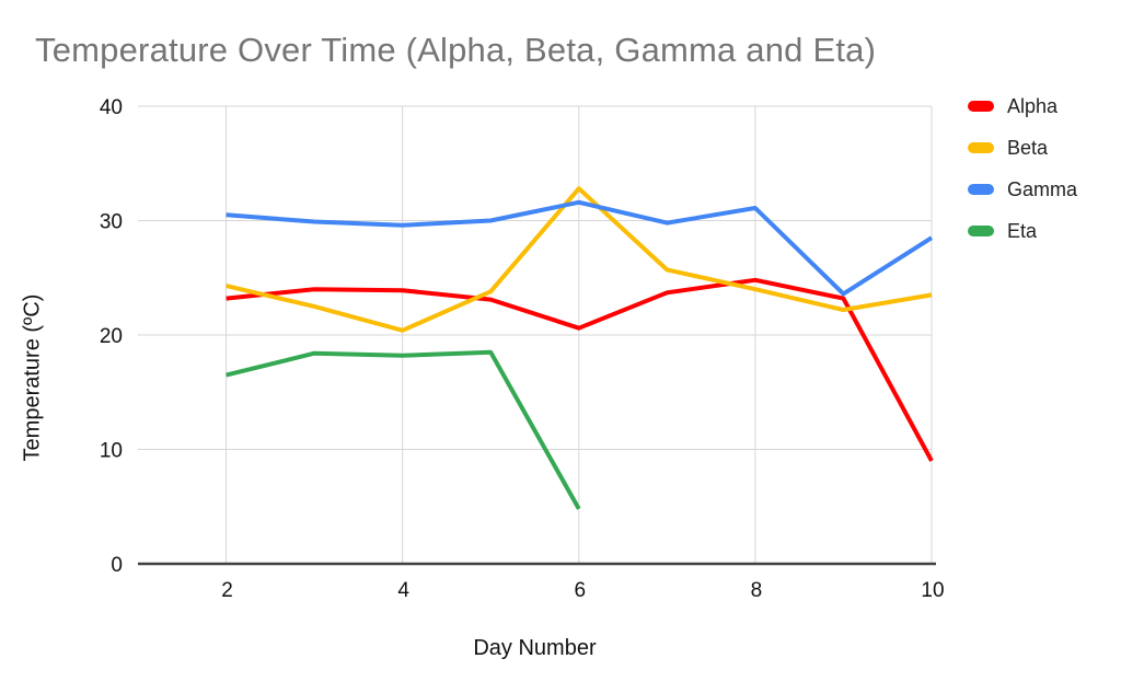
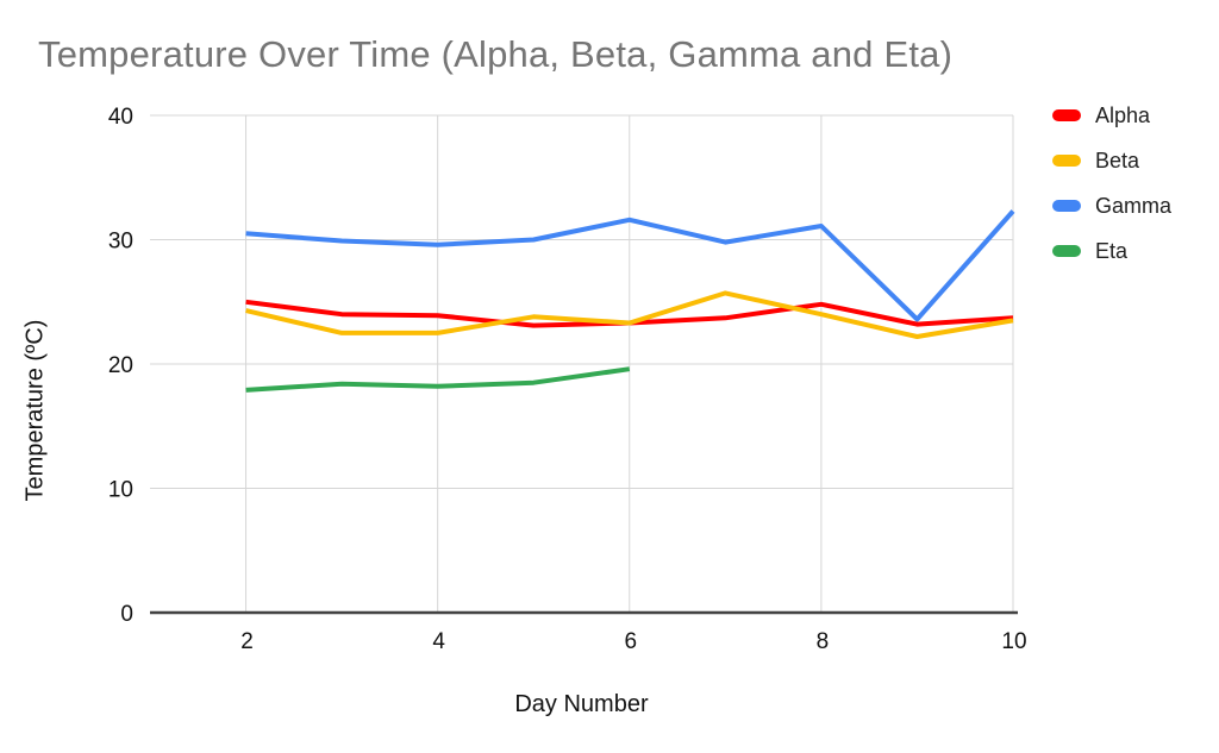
Alpha/2: 23.2 -> 25.0
Eta/2: 16.5 -> 17.9
Beta/4: 20.4 -> 22.5
Alpha/6: 20.6 -> 23.3
Beta/6: 32.8 -> 23.3
Eta/6: 4.8 -> 19.6
Alpha/10: 9.0 -> 23.7
Gamma/10: 28.5 -> 32.3
